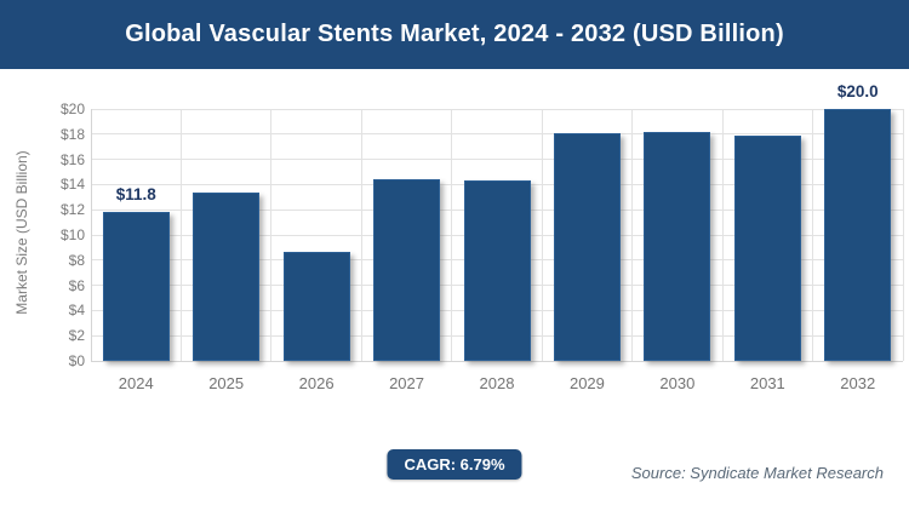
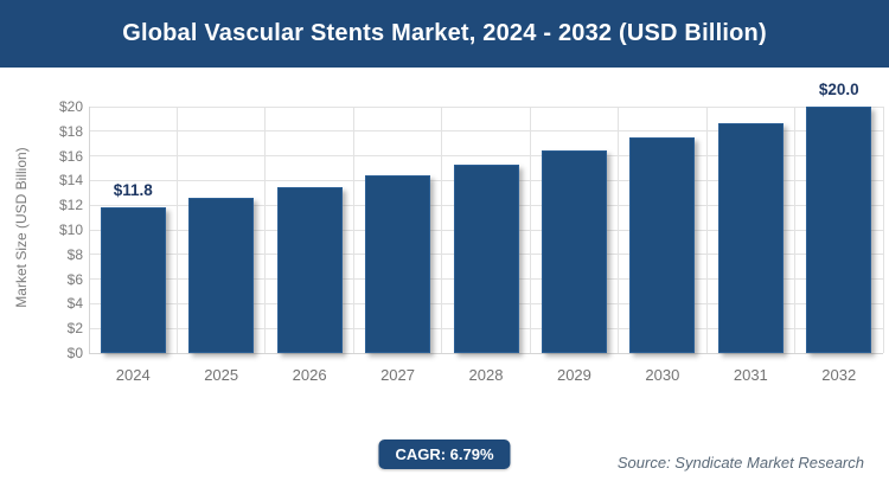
2025: $13.4 -> $12.6
2026: $8.7 -> $13.5
2028: $14.3 -> $15.3
2029: $18.1 -> $16.4
2030: $18.2 -> $17.5
2031: $17.9 -> $18.7
